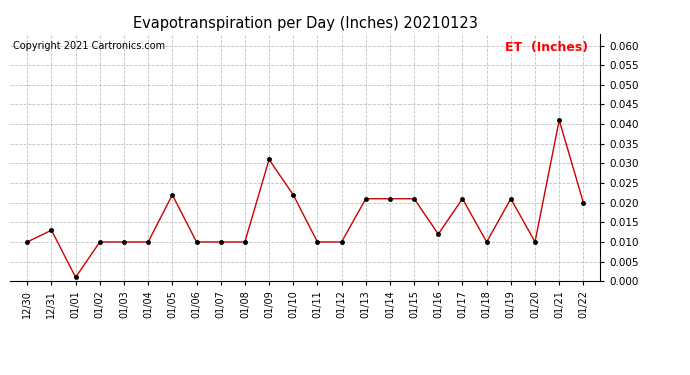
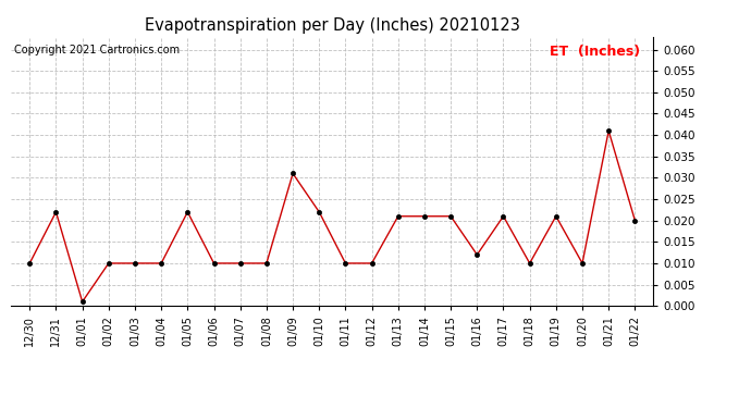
12/31: 0.013 -> 0.022
